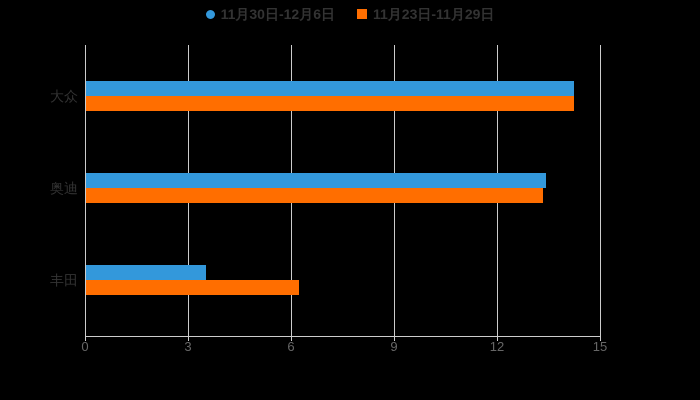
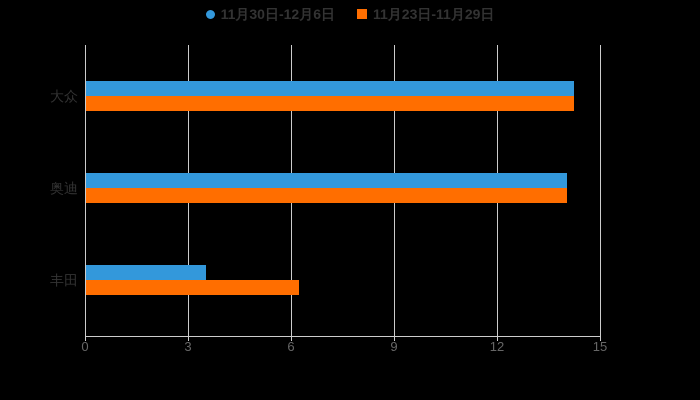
11月30日-12月6日/奥迪: 13.4 -> 14.0
11月23日-11月29日/奥迪: 13.3 -> 14.0
